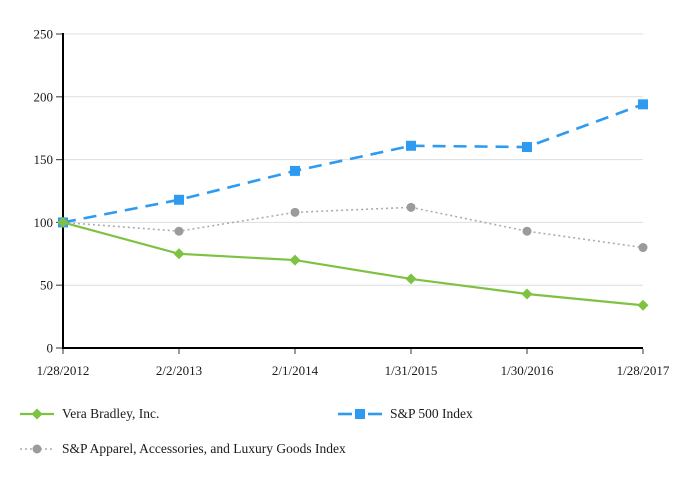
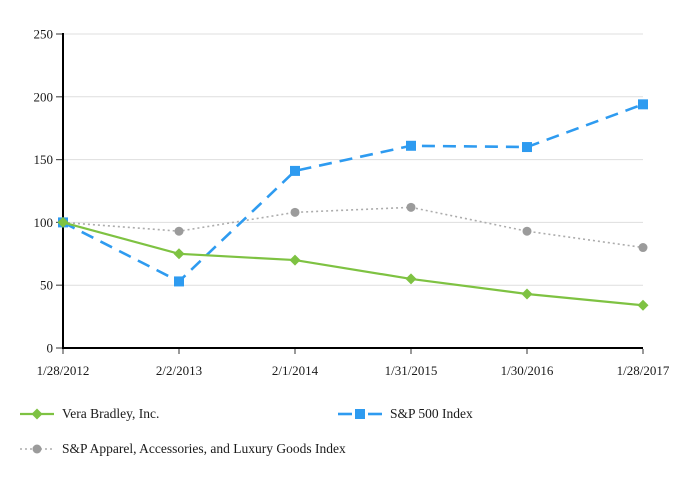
S&P 500 Index/2/2/2013: 118 -> 53
